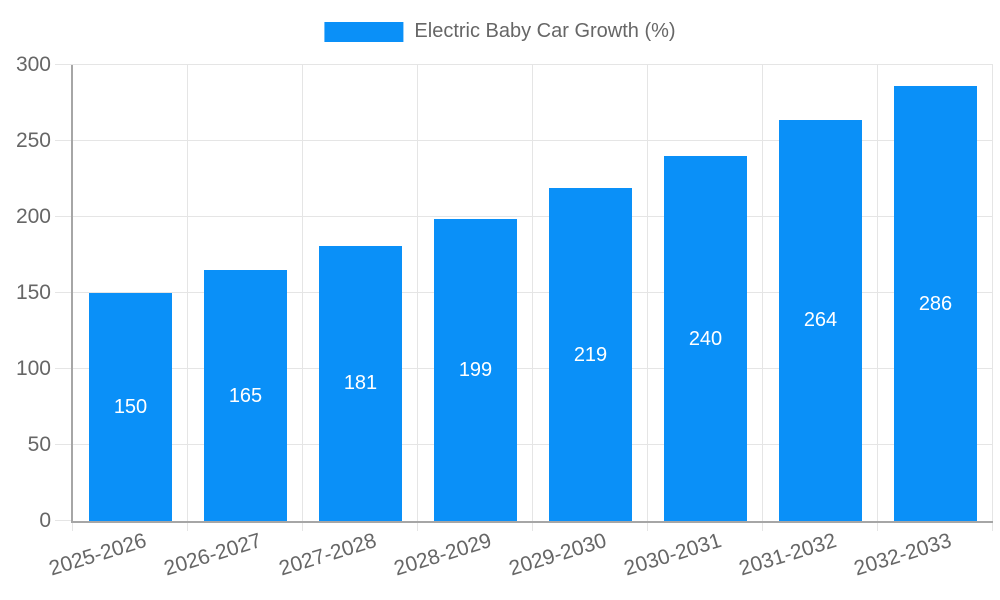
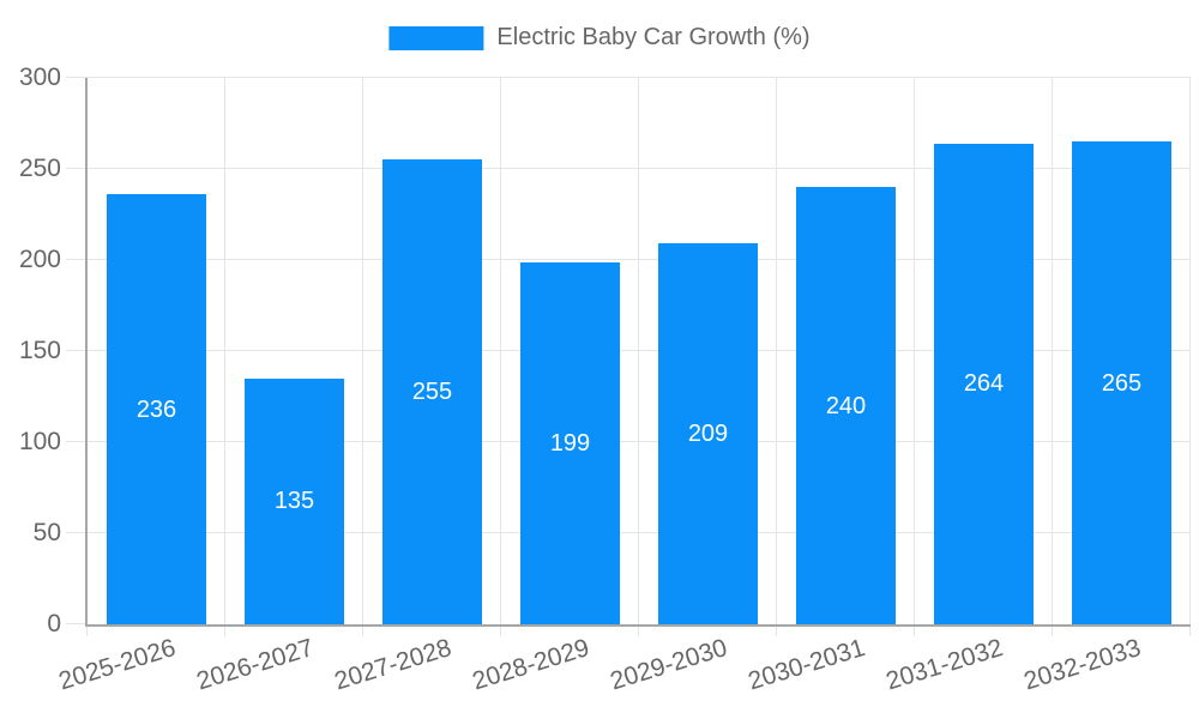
2025-2026: 150 -> 236
2026-2027: 165 -> 135
2027-2028: 181 -> 255
2029-2030: 219 -> 209
2032-2033: 286 -> 265
